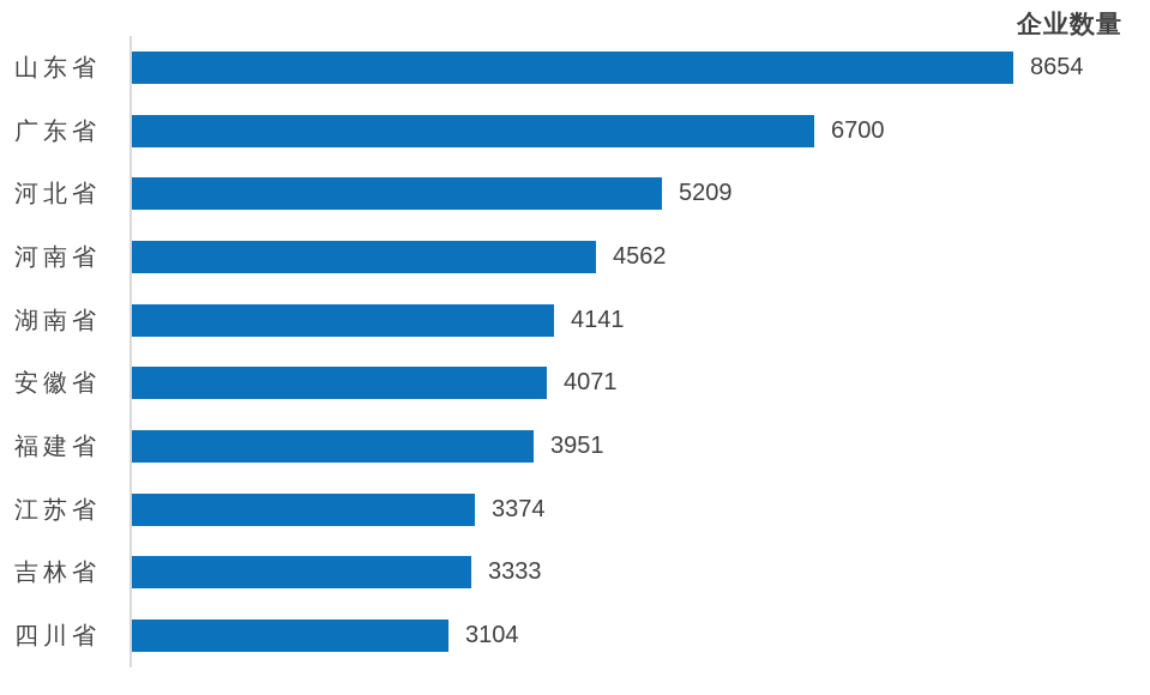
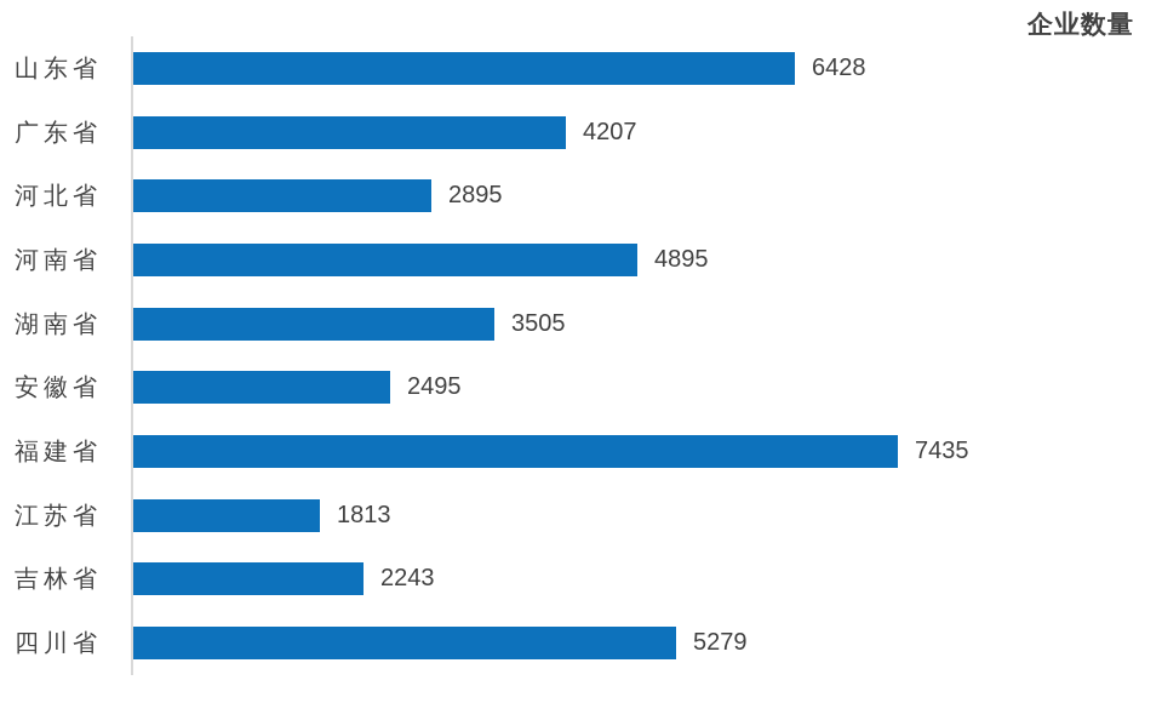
山东省: 8654 -> 6428
广东省: 6700 -> 4207
河北省: 5209 -> 2895
河南省: 4562 -> 4895
湖南省: 4141 -> 3505
安徽省: 4071 -> 2495
福建省: 3951 -> 7435
江苏省: 3374 -> 1813
吉林省: 3333 -> 2243
四川省: 3104 -> 5279
